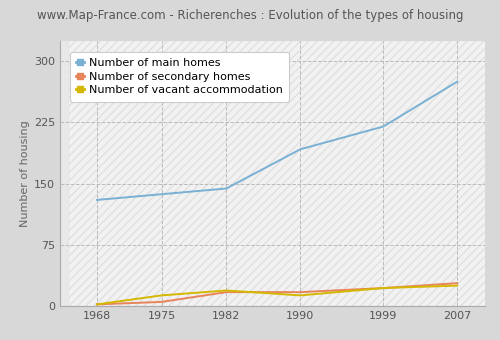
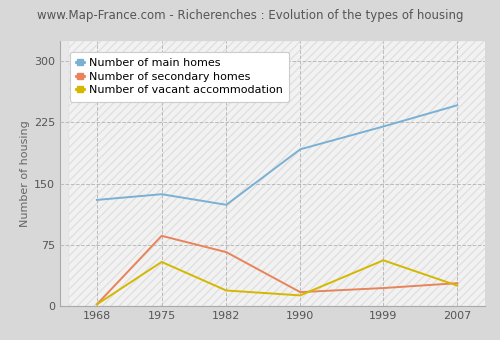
Number of secondary homes/1975: 5 -> 86
Number of vacant accommodation/1975: 13 -> 54
Number of main homes/1982: 144 -> 124
Number of secondary homes/1982: 17 -> 66
Number of vacant accommodation/1999: 22 -> 56
Number of main homes/2007: 275 -> 246
